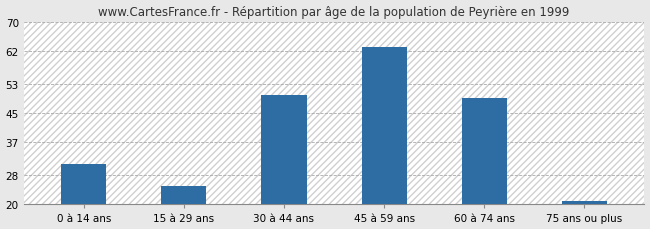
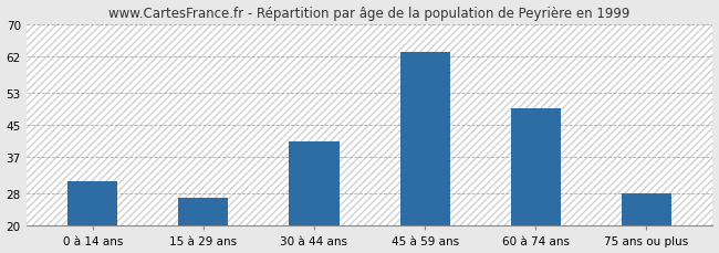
15 à 29 ans: 25 -> 27
30 à 44 ans: 50 -> 41
75 ans ou plus: 21 -> 28
